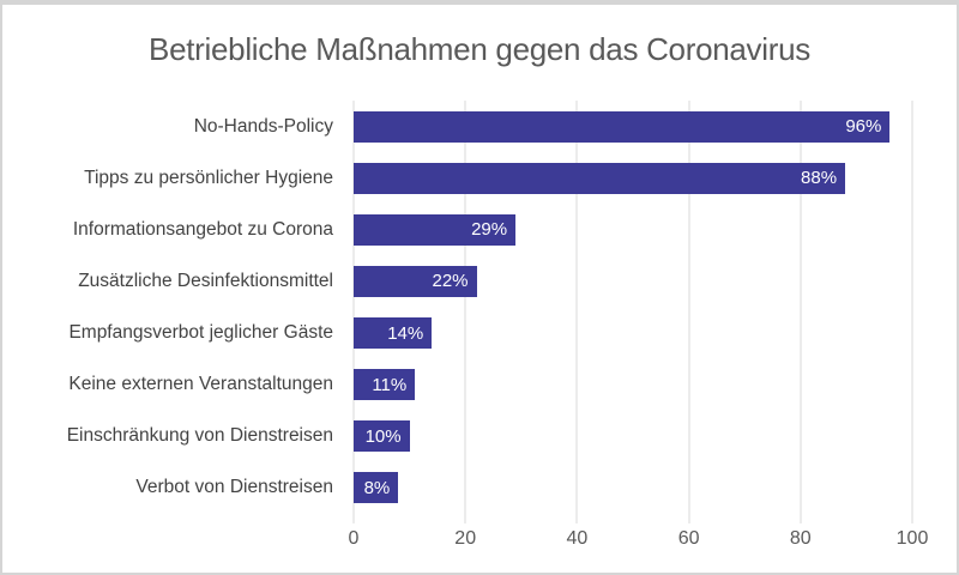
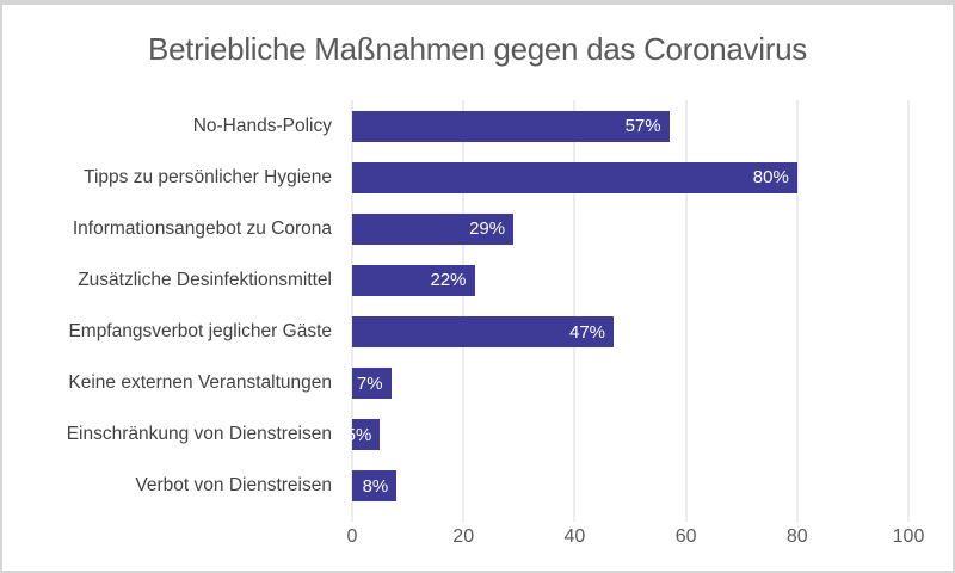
No-Hands-Policy: 96% -> 57%
Tipps zu persönlicher Hygiene: 88% -> 80%
Empfangsverbot jeglicher Gäste: 14% -> 47%
Keine externen Veranstaltungen: 11% -> 7%
Einschränkung von Dienstreisen: 10% -> 5%
